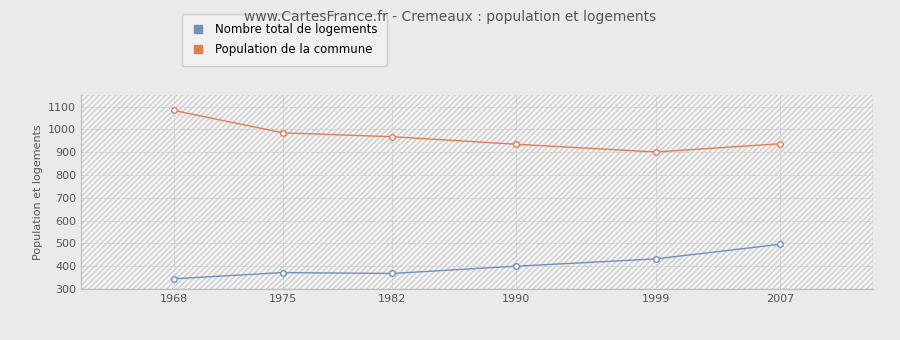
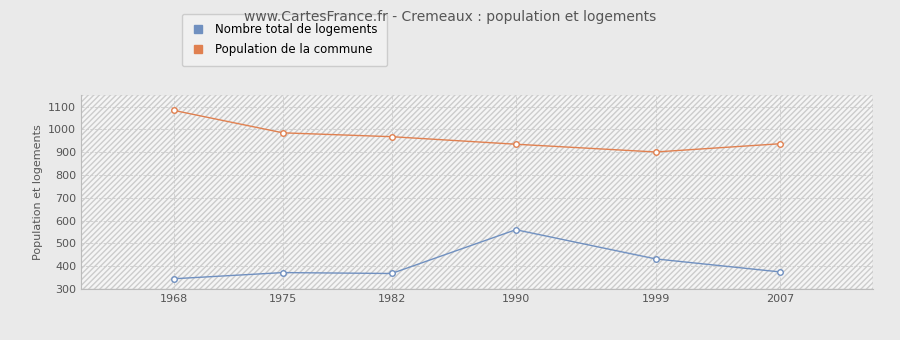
Nombre total de logements/1990: 400 -> 560
Nombre total de logements/2007: 496 -> 375
